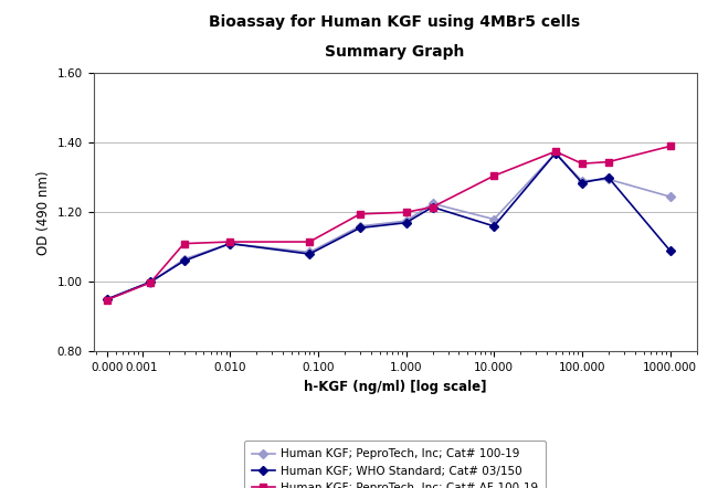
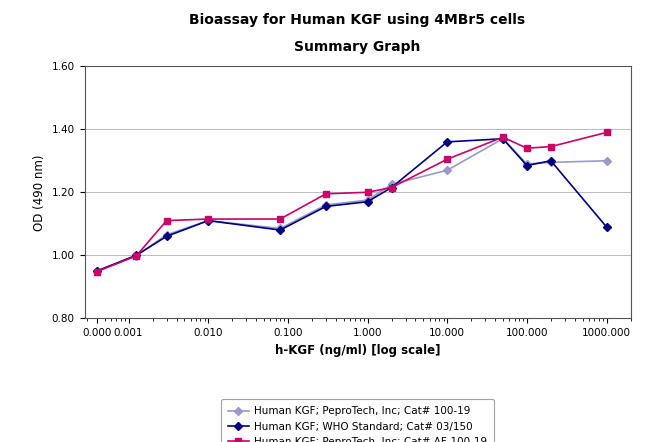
Human KGF; PeproTech, Inc; Cat# 100-19/10.000: 1.180 -> 1.270
Human KGF; WHO Standard; Cat# 03/150/10.000: 1.160 -> 1.360
Human KGF; PeproTech, Inc; Cat# 100-19/1000.000: 1.245 -> 1.300
